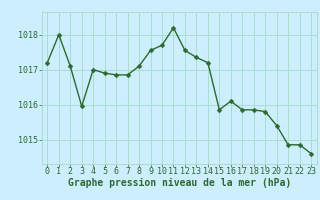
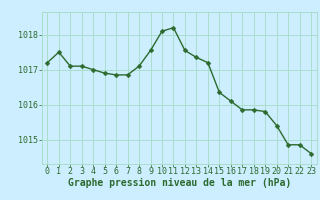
1: 1018.00 -> 1017.50
3: 1015.95 -> 1017.10
10: 1017.70 -> 1018.10
15: 1015.85 -> 1016.35
